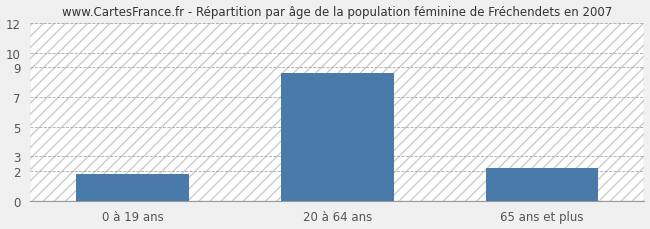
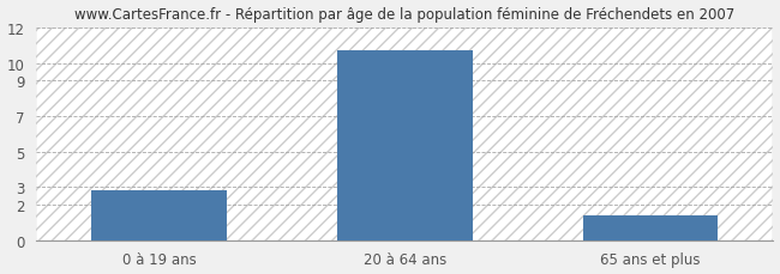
0 à 19 ans: 1.8 -> 2.8
20 à 64 ans: 8.6 -> 10.7
65 ans et plus: 2.2 -> 1.4
